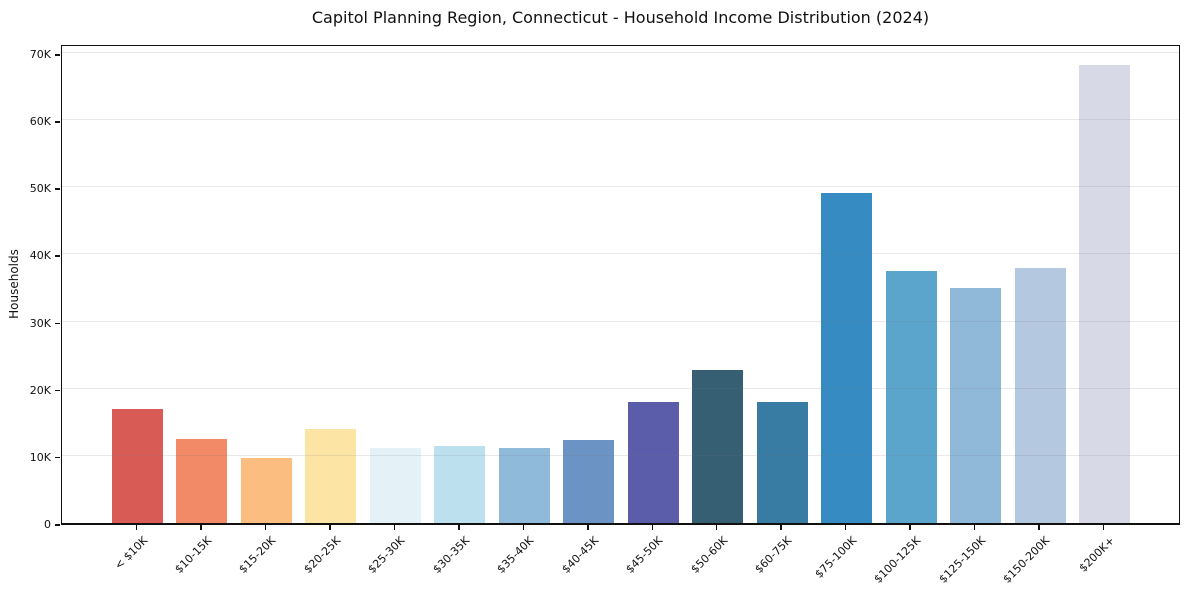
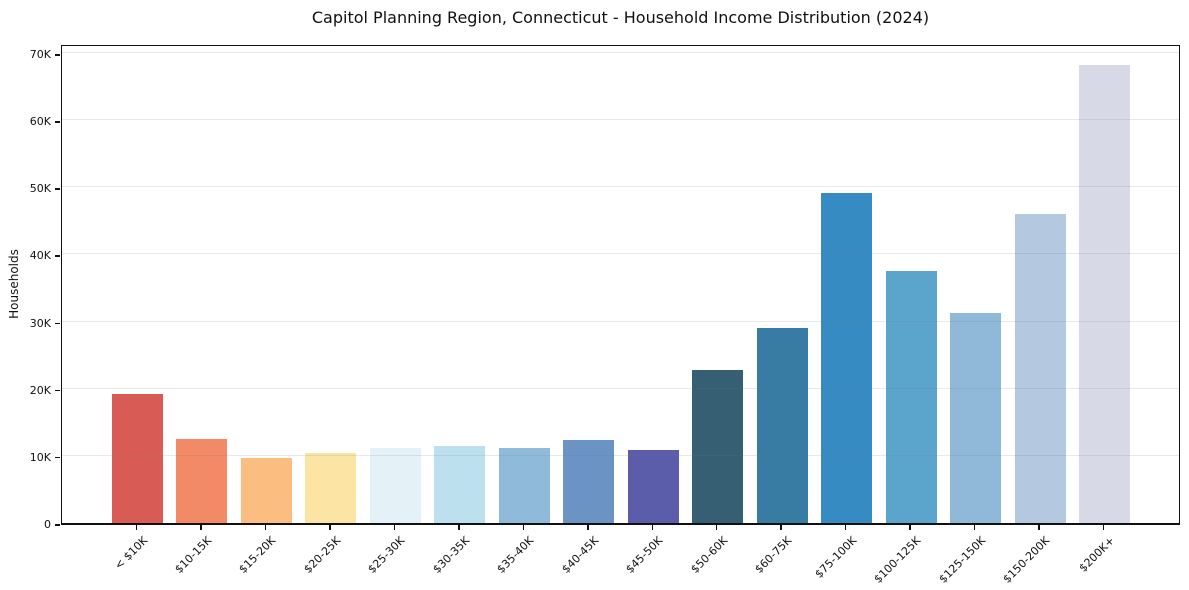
< $10K: 17K -> 19K
$20-25K: 14K -> 10K
$45-50K: 18K -> 11K
$60-75K: 18K -> 29K
$125-150K: 35K -> 31K
$150-200K: 38K -> 46K
